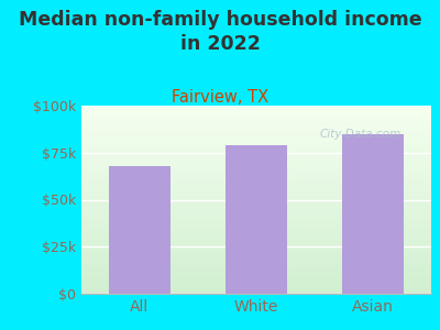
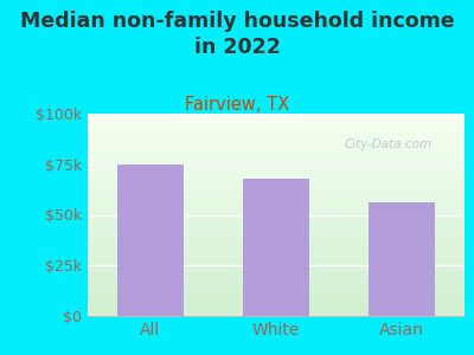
All: $68k -> $75k
White: $79k -> $68k
Asian: $85k -> $56k
